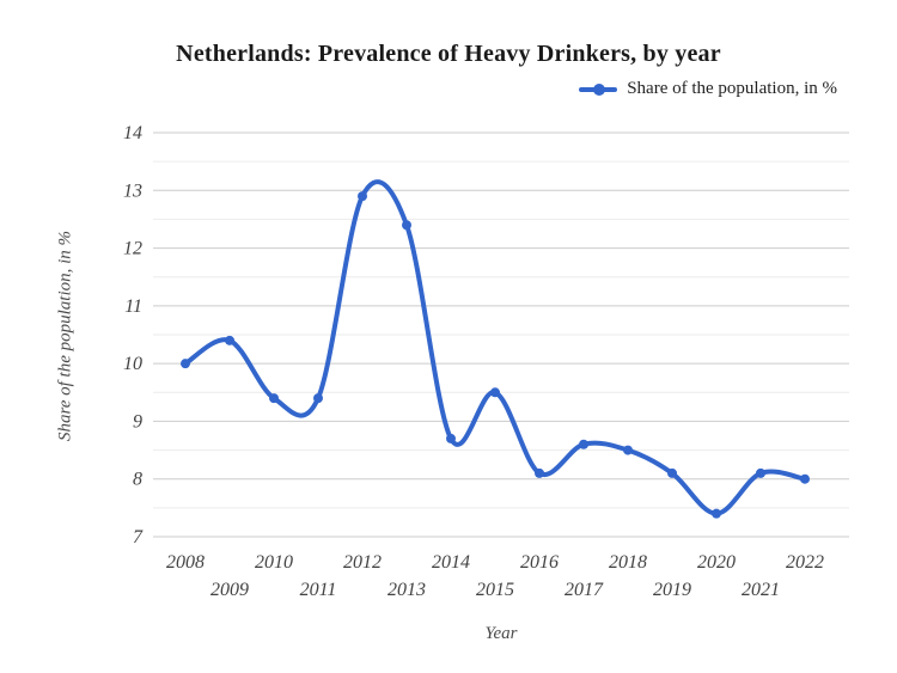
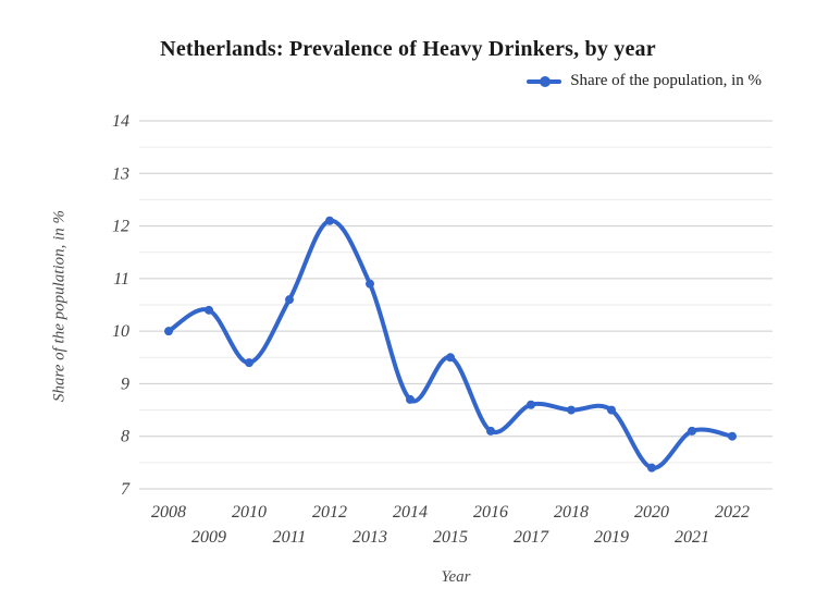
2011: 9.4 -> 10.6
2012: 12.9 -> 12.1
2013: 12.4 -> 10.9
2019: 8.1 -> 8.5
